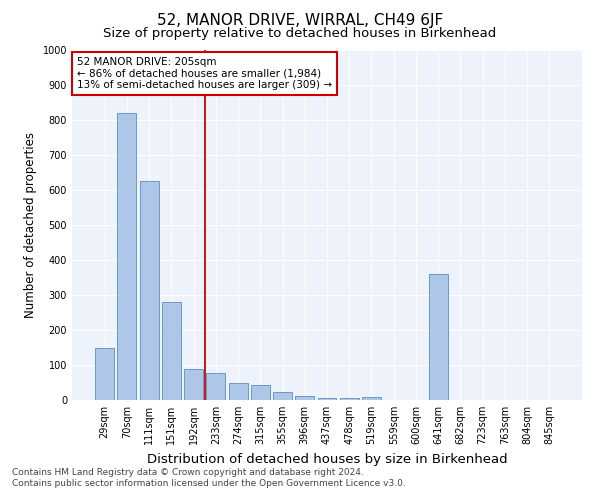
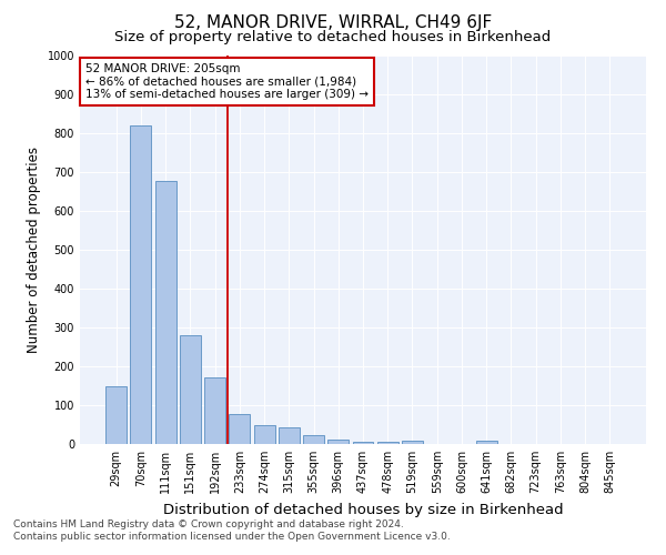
111sqm: 625 -> 678
192sqm: 90 -> 172
641sqm: 360 -> 9
